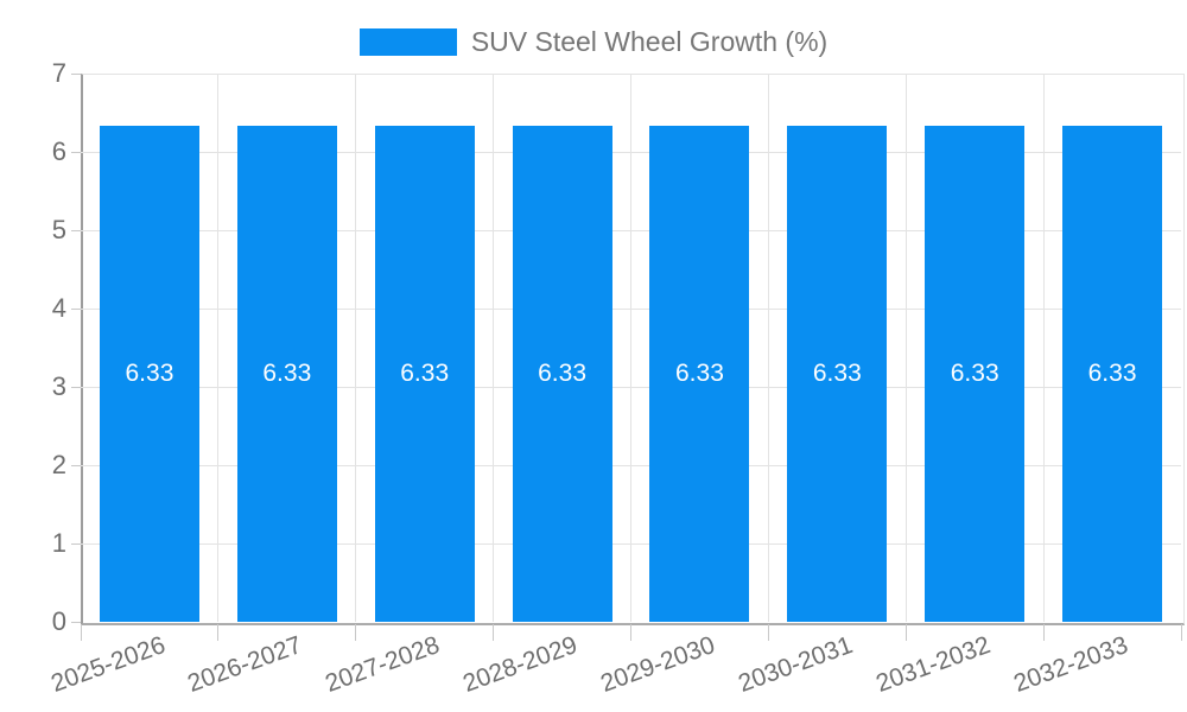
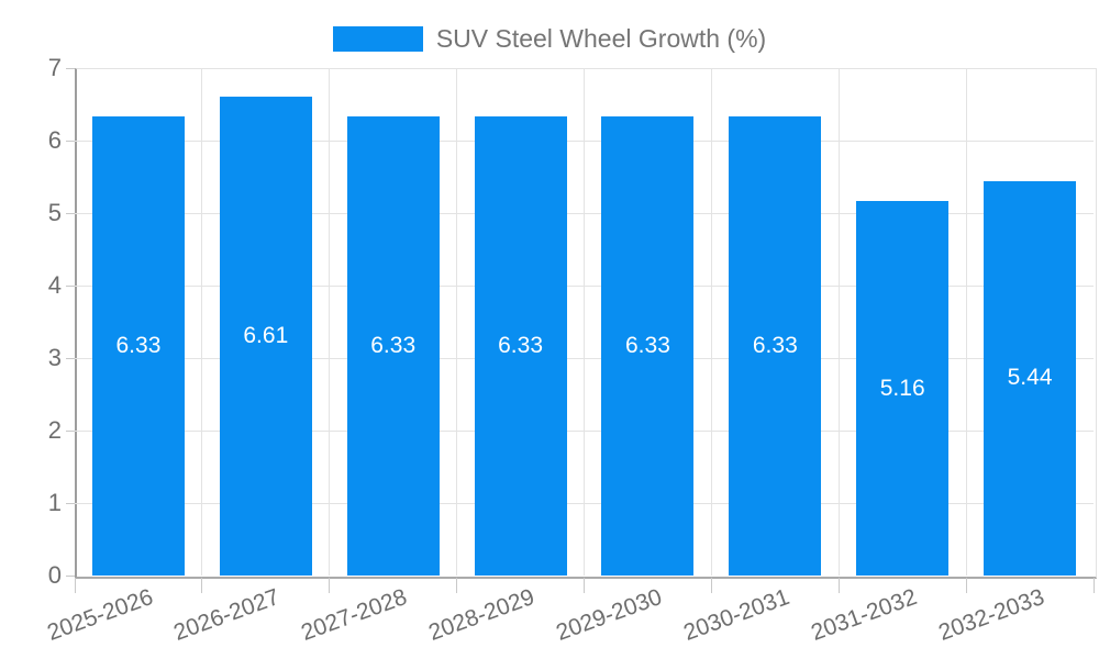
2026-2027: 6.33 -> 6.61
2031-2032: 6.33 -> 5.16
2032-2033: 6.33 -> 5.44
